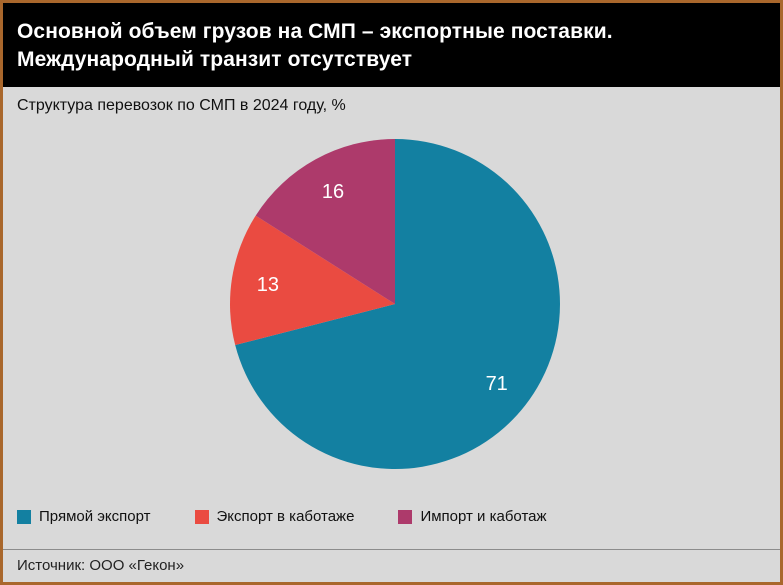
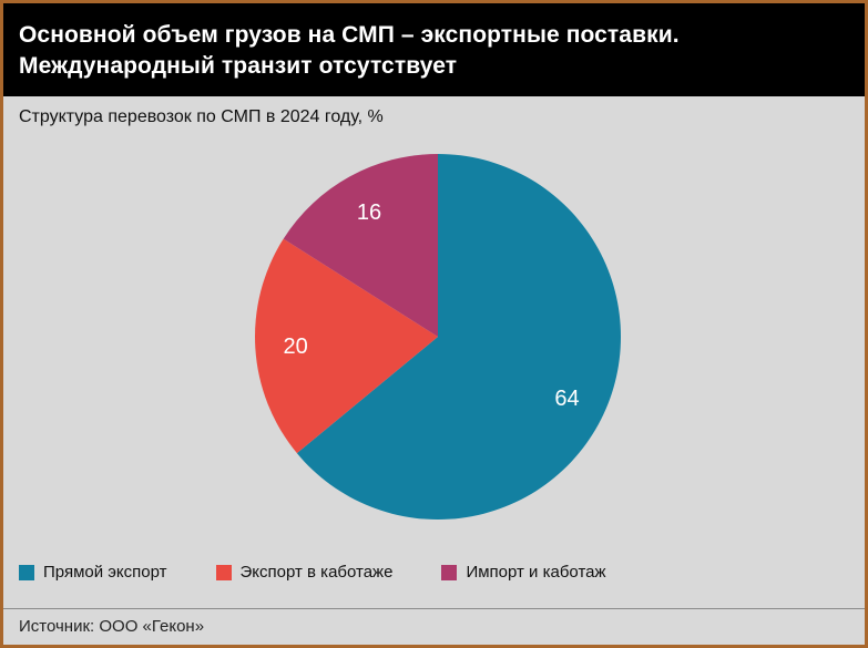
Прямой экспорт: 71 -> 64
Экспорт в каботаже: 13 -> 20
